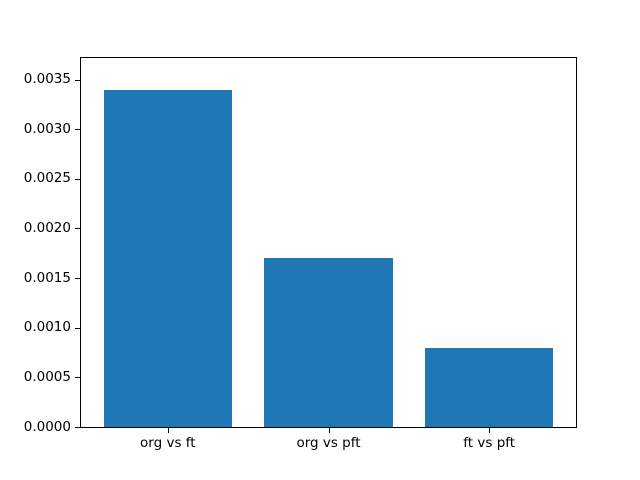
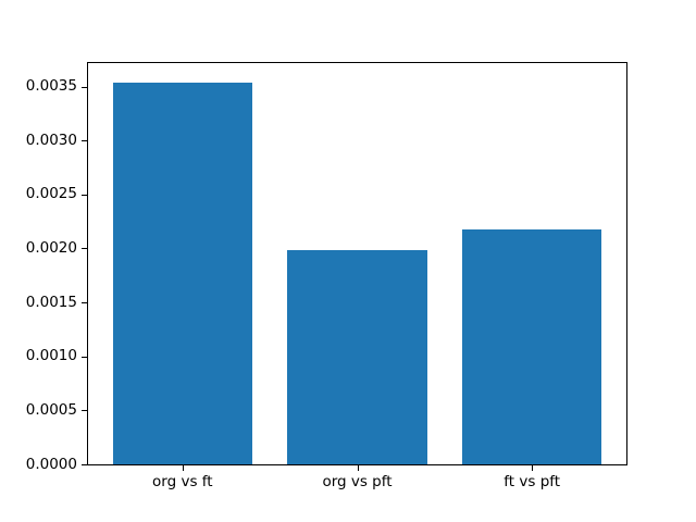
org vs ft: 0.0034 -> 0.0035
org vs pft: 0.0017 -> 0.0020
ft vs pft: 0.0008 -> 0.0022
